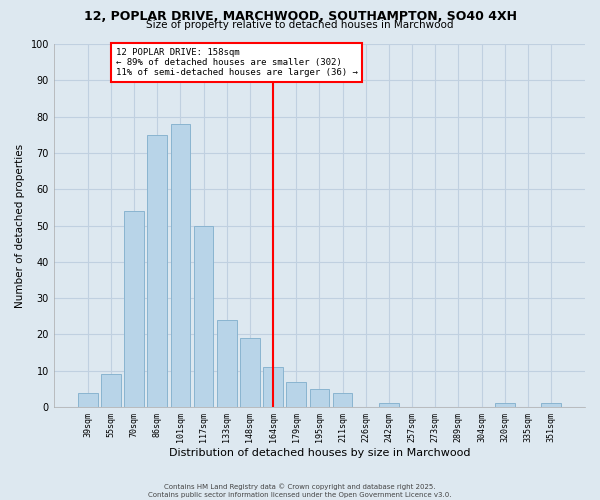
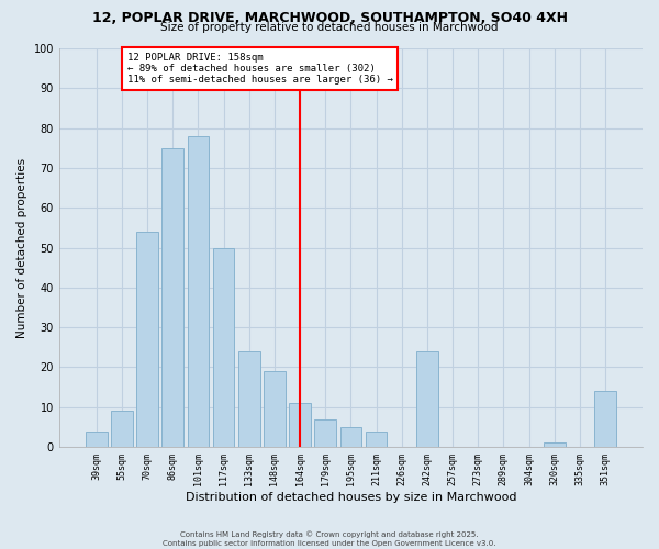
242sqm: 1 -> 24
351sqm: 1 -> 14
